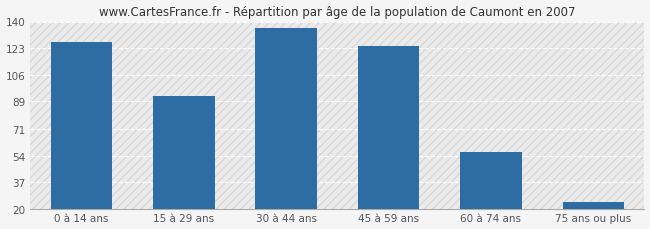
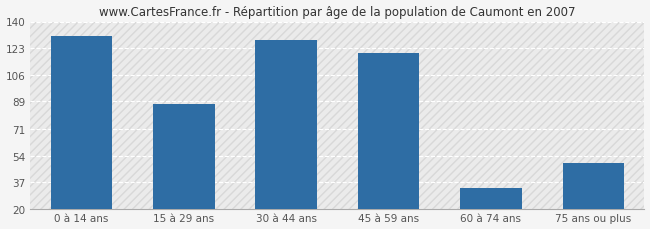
0 à 14 ans: 127 -> 131
15 à 29 ans: 92 -> 87
30 à 44 ans: 136 -> 128
45 à 59 ans: 124 -> 120
60 à 74 ans: 56 -> 33
75 ans ou plus: 24 -> 49
